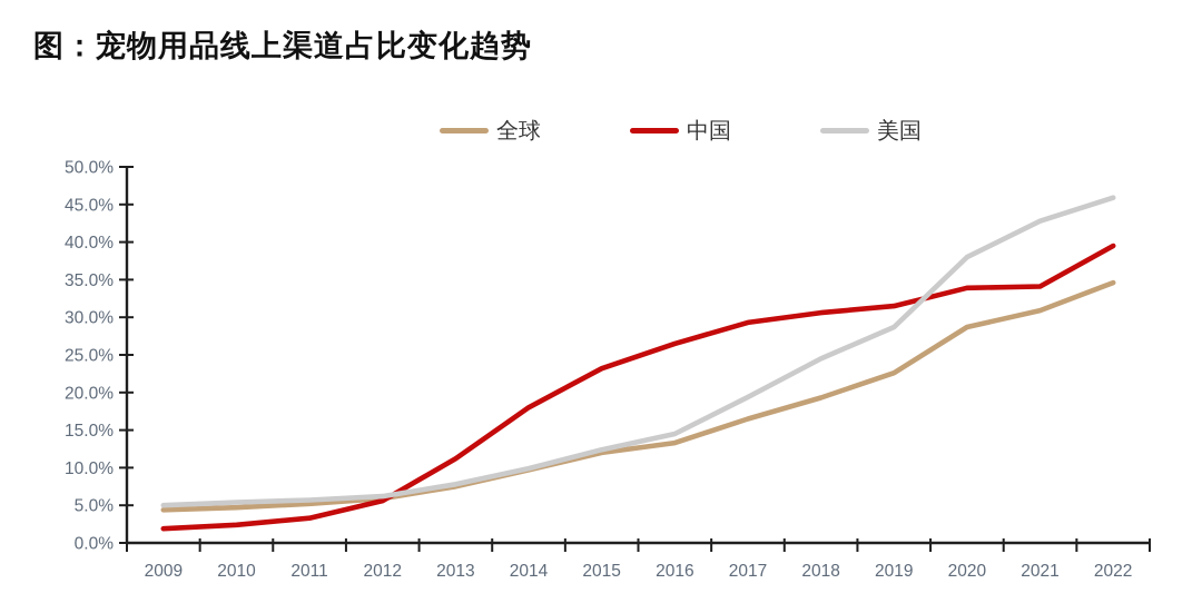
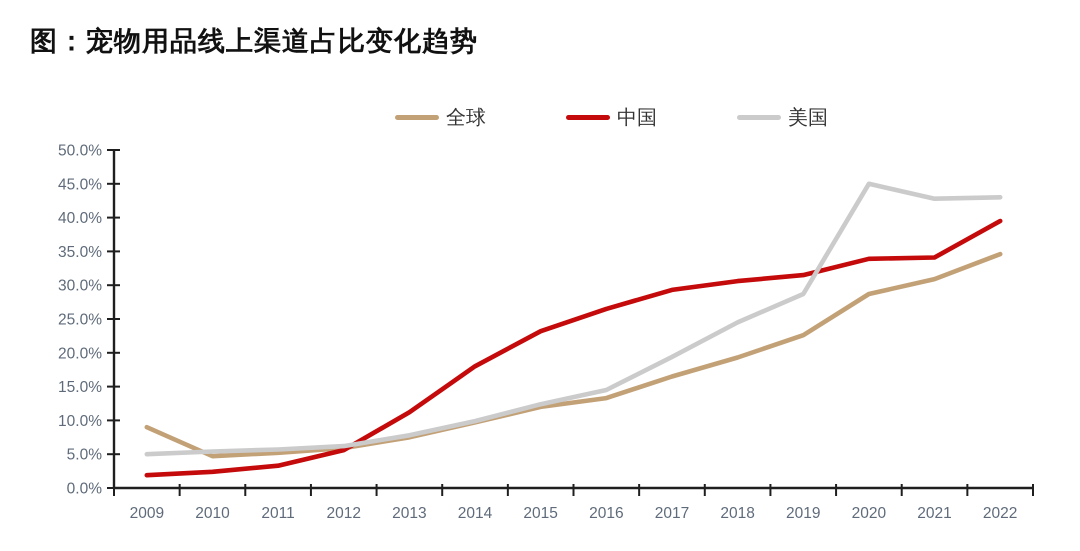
全球/2009: 4% -> 9%
美国/2020: 38% -> 45%
美国/2022: 46% -> 43%
